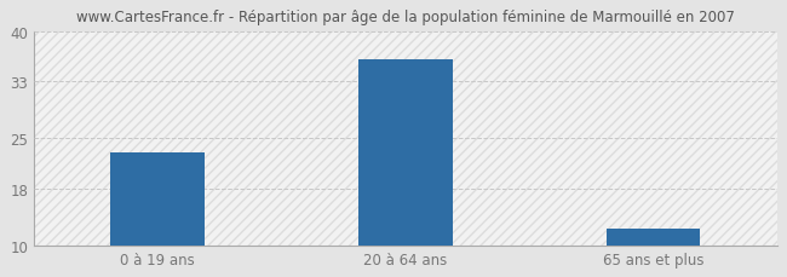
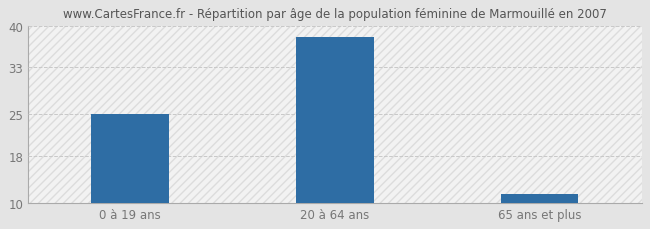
0 à 19 ans: 23.0 -> 25.0
20 à 64 ans: 36.0 -> 38.0
65 ans et plus: 12.4 -> 11.5
